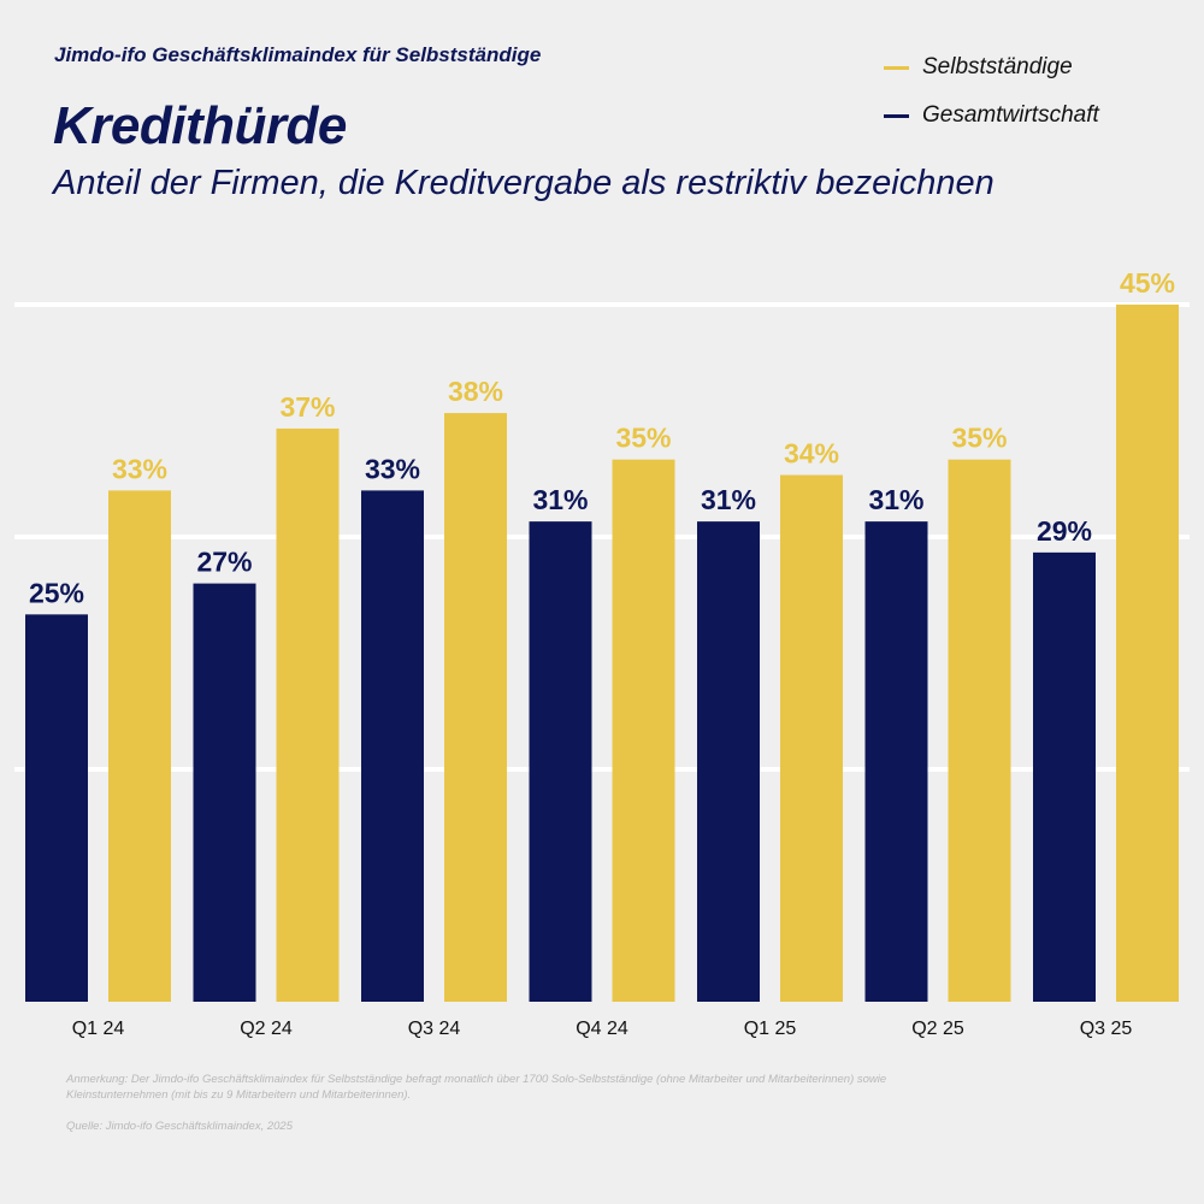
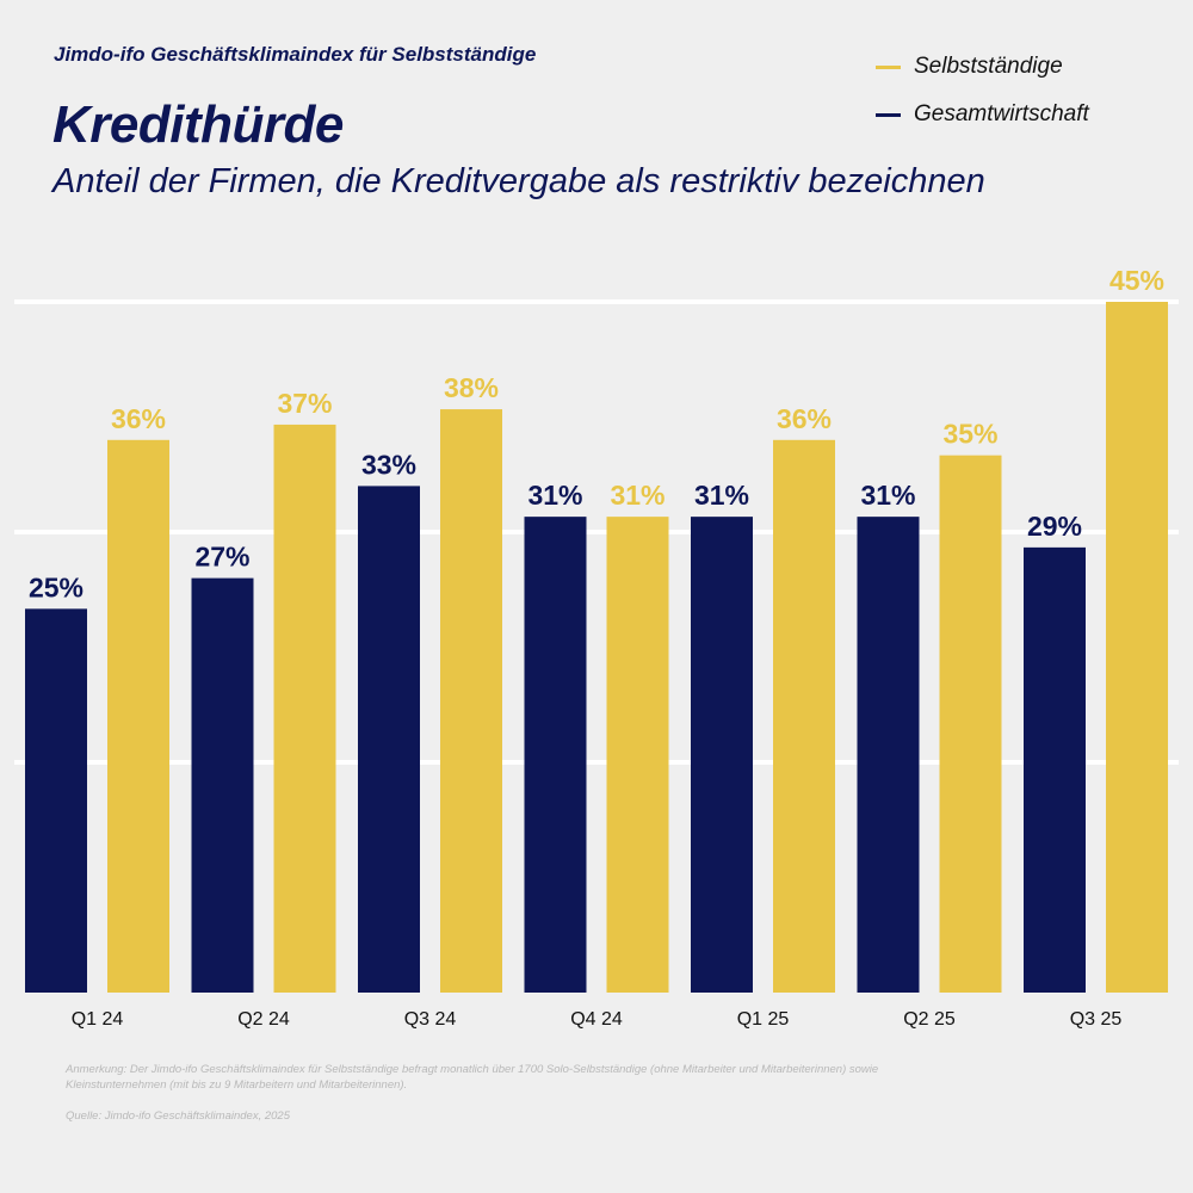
Selbstständige/Q1 24: 33% -> 36%
Selbstständige/Q4 24: 35% -> 31%
Selbstständige/Q1 25: 34% -> 36%
